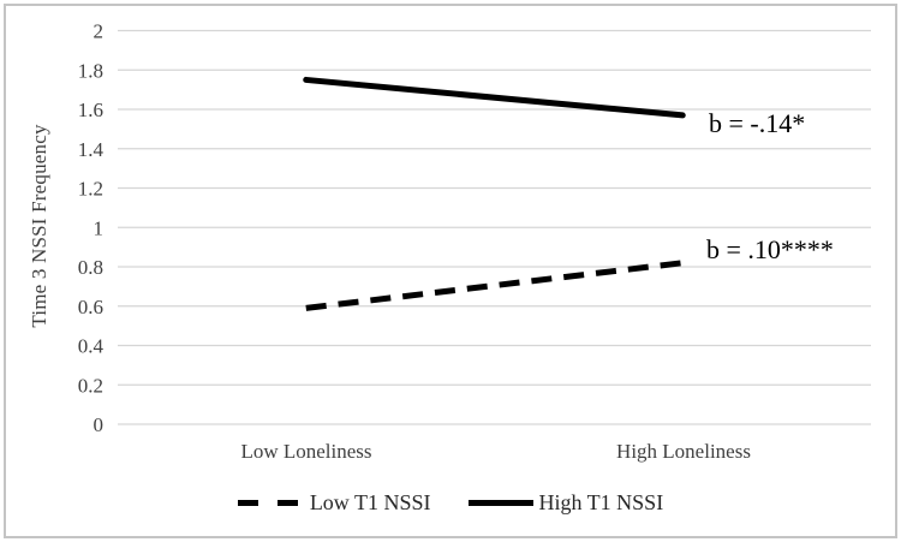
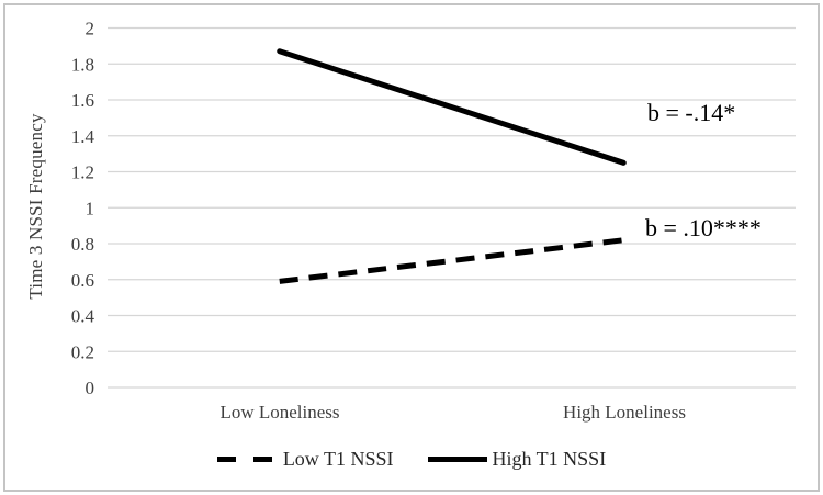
High T1 NSSI/Low Loneliness: 1.75 -> 1.87
High T1 NSSI/High Loneliness: 1.57 -> 1.25
